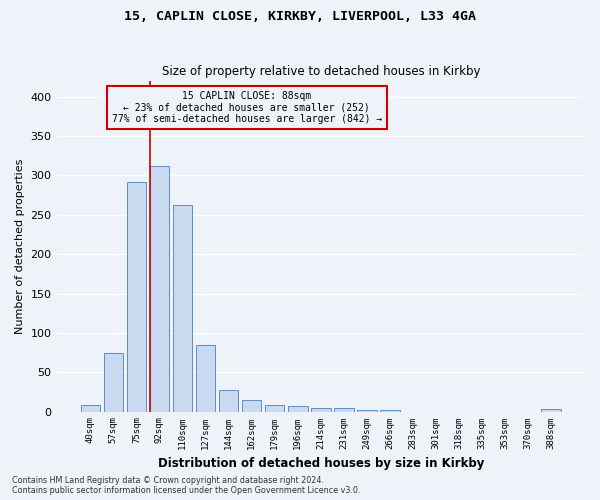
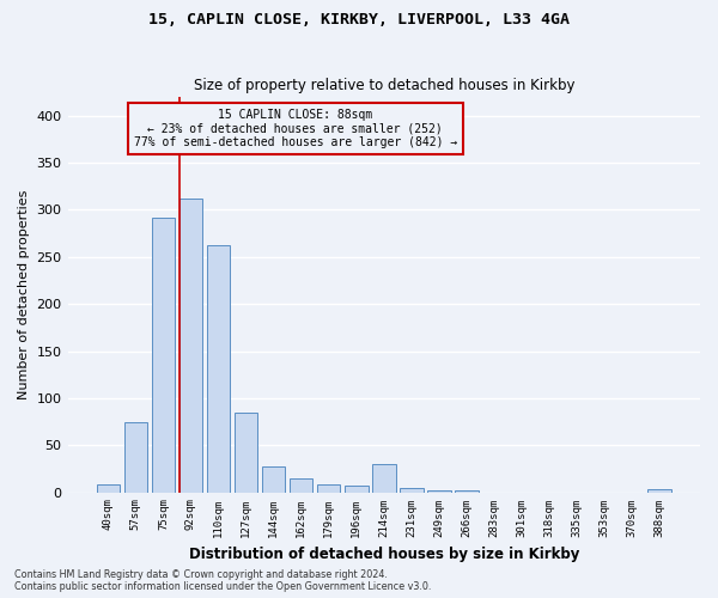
214sqm: 4 -> 30
